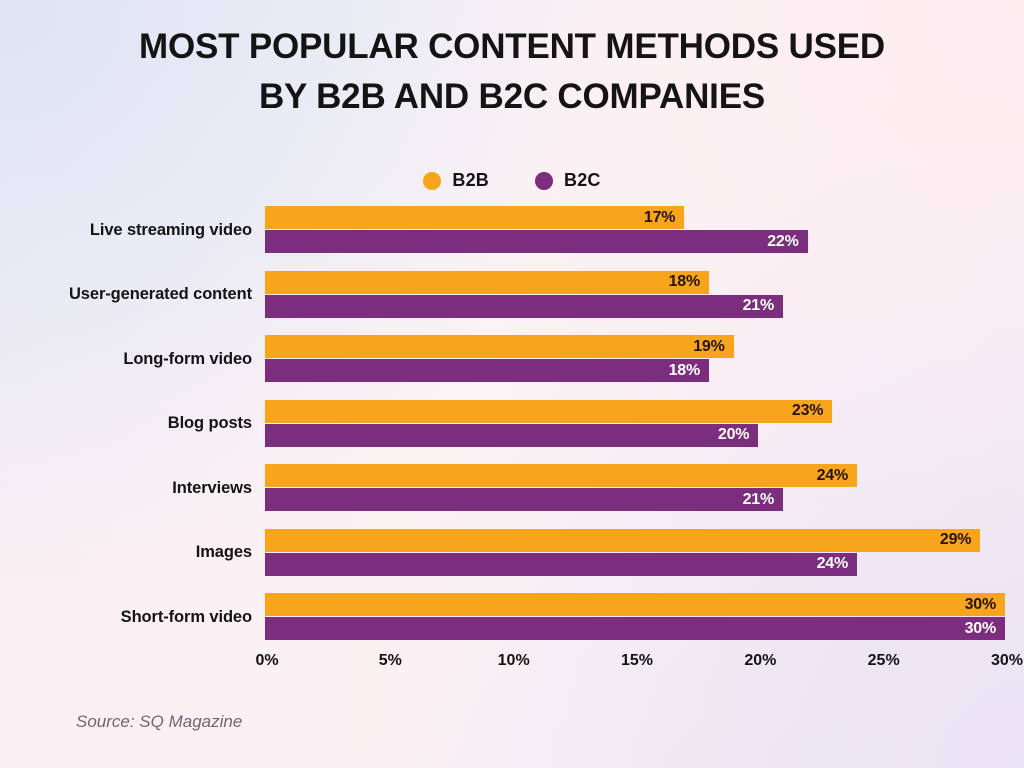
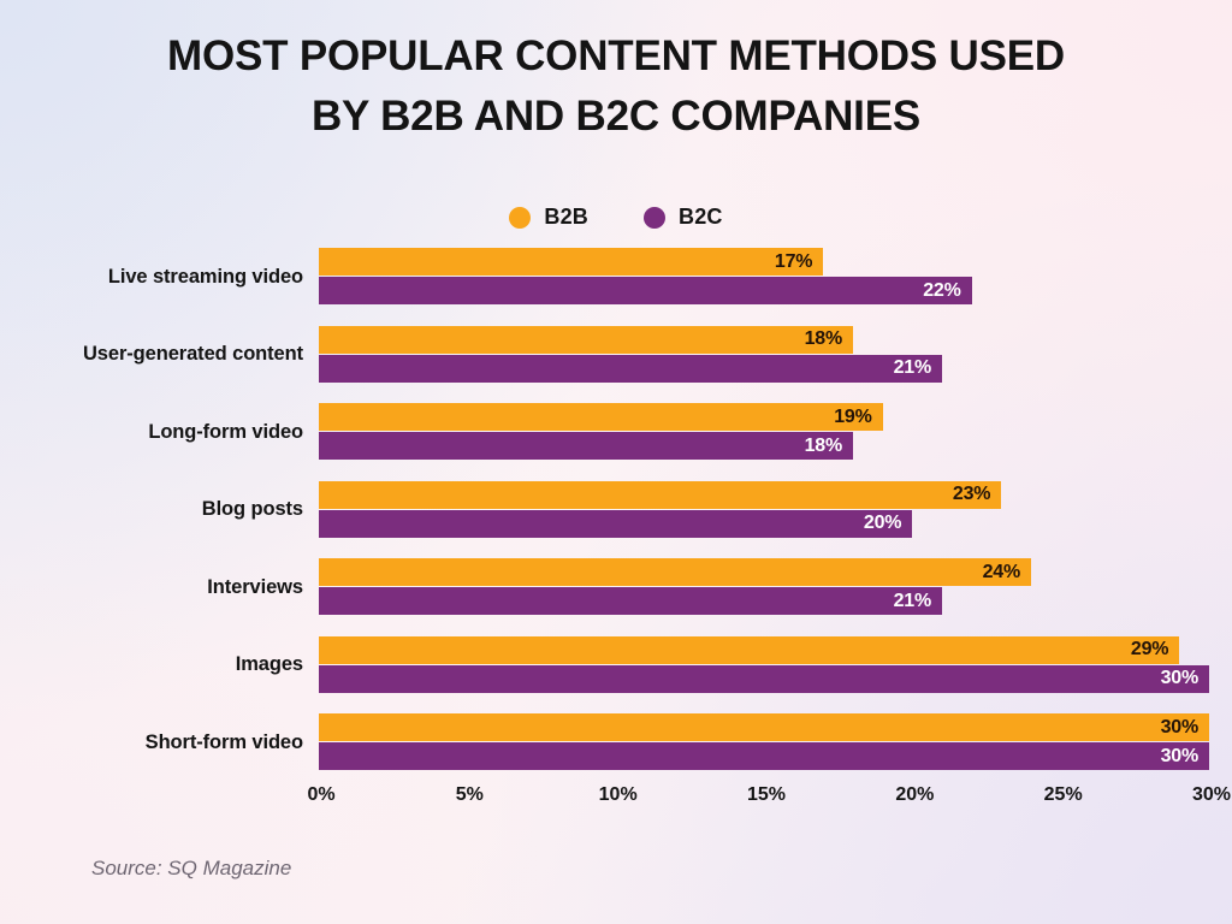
B2C/Images: 24% -> 30%
